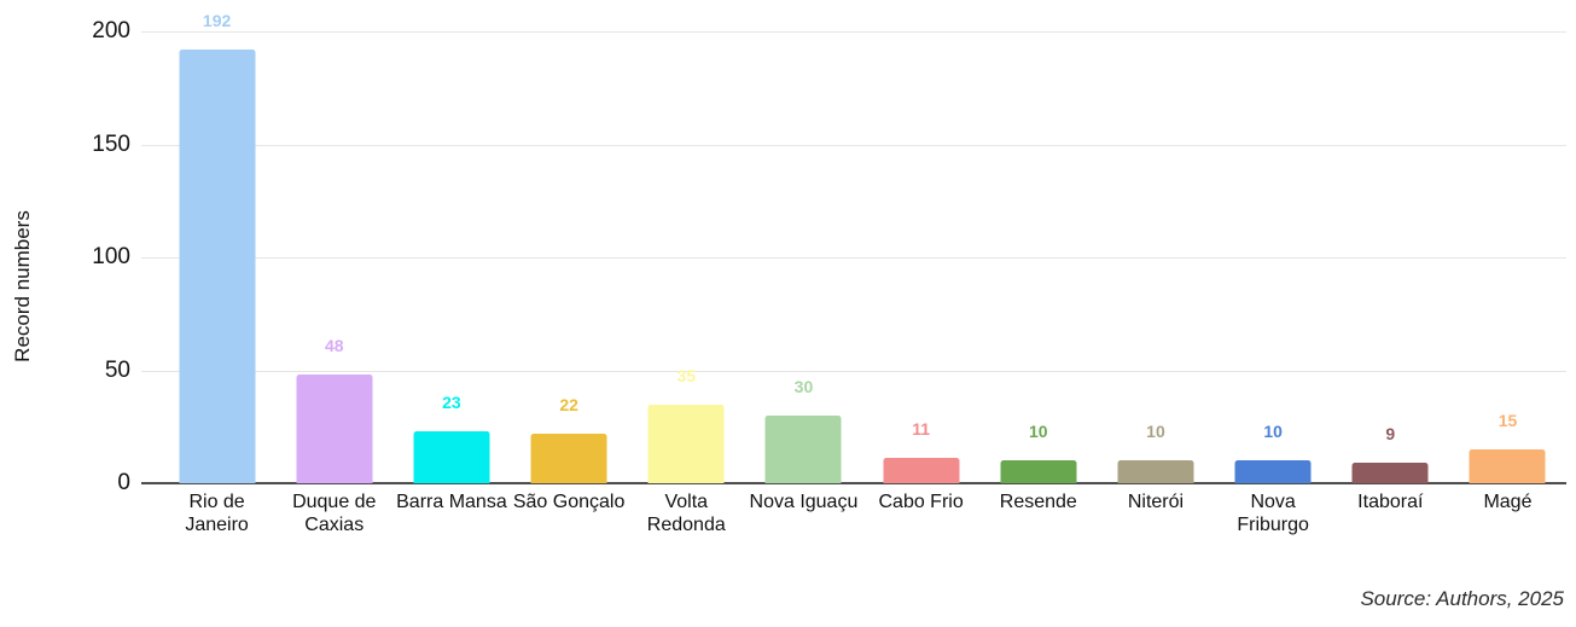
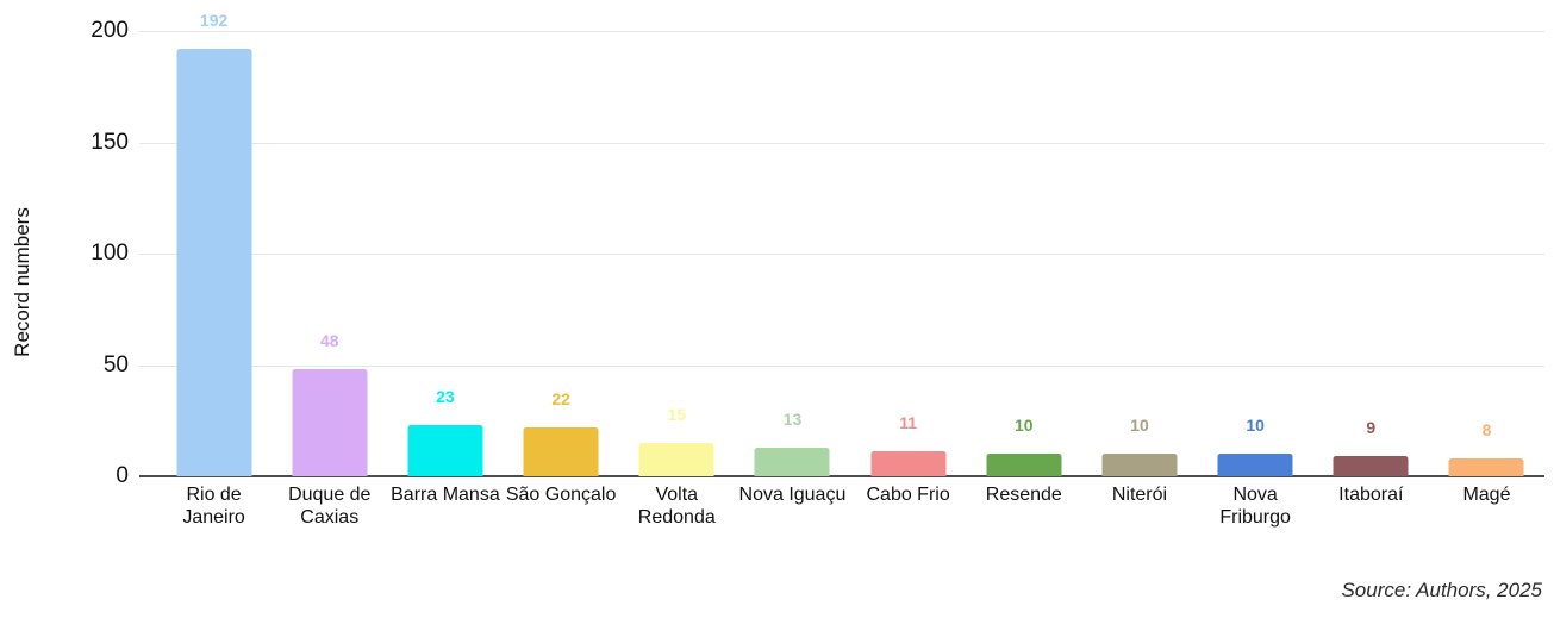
Volta Redonda: 35 -> 15
Nova Iguaçu: 30 -> 13
Magé: 15 -> 8
